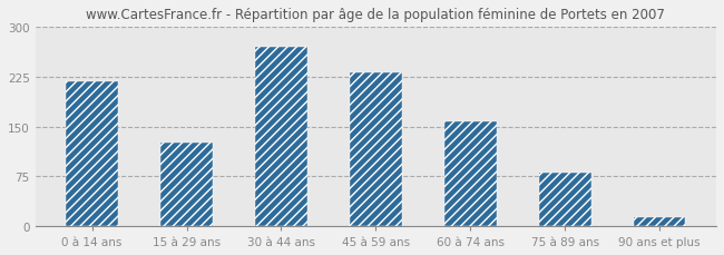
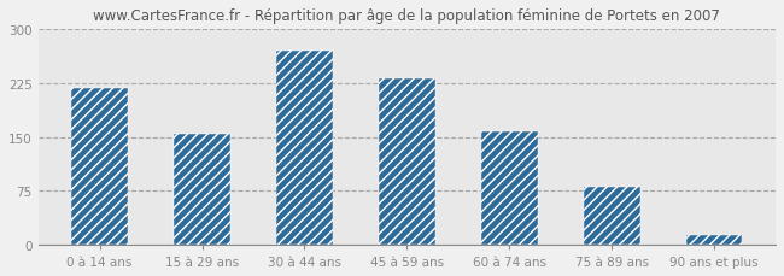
15 à 29 ans: 126 -> 155
